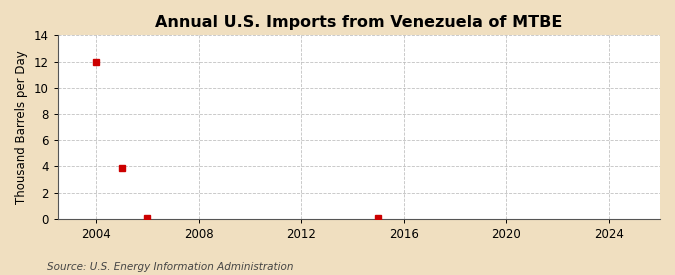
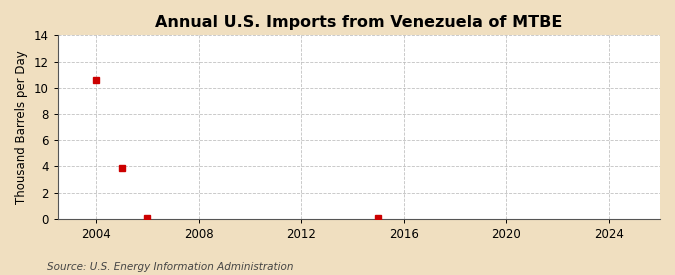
2004: 12.0 -> 10.6
